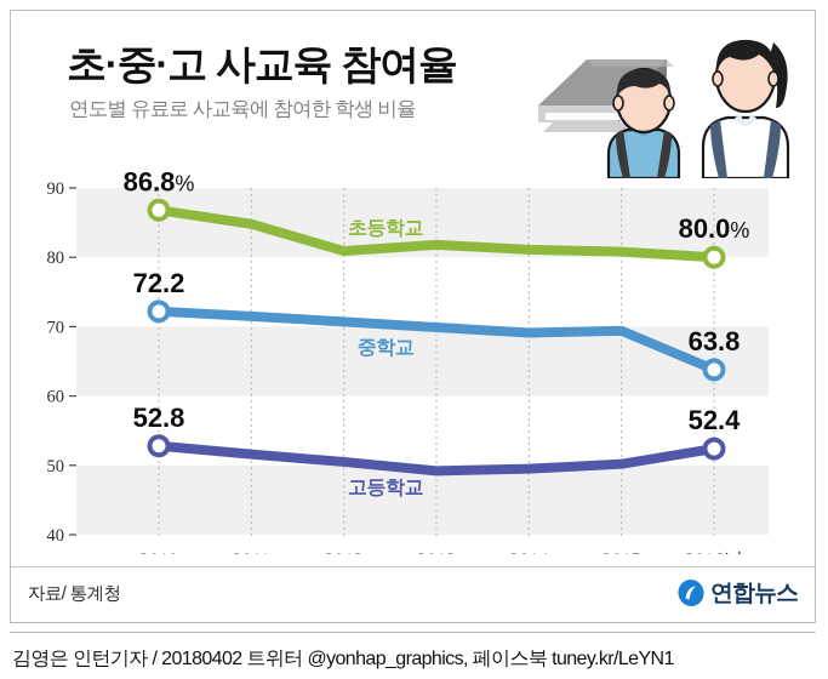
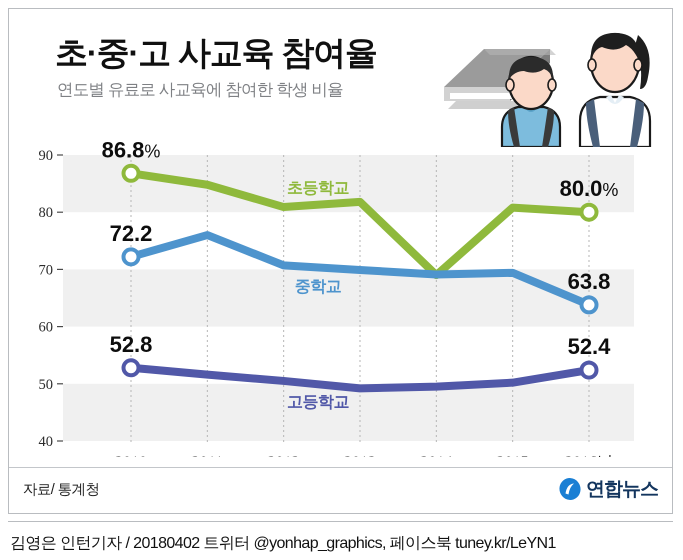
중학교/2011: 72 -> 76
초등학교/2014: 81 -> 69
